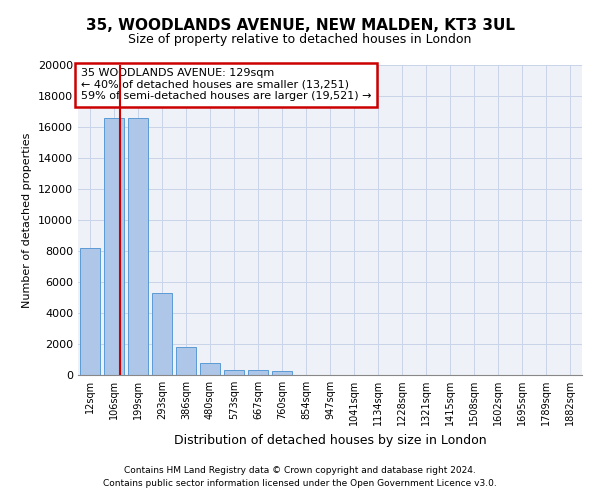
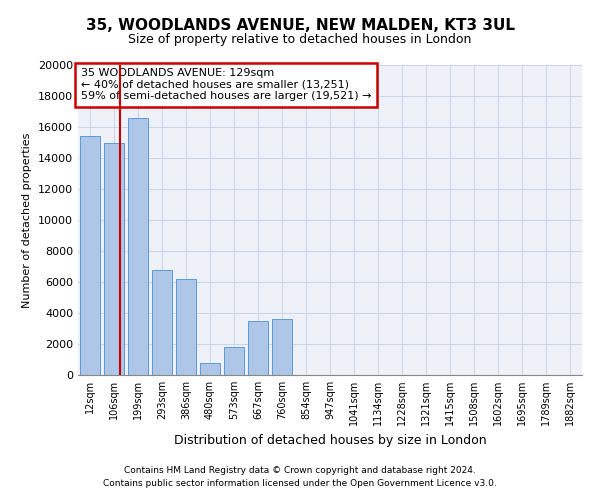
12sqm: 8200 -> 15400
106sqm: 16600 -> 15000
293sqm: 5300 -> 6800
386sqm: 1800 -> 6200
573sqm: 300 -> 1800
667sqm: 300 -> 3500
760sqm: 200 -> 3600
